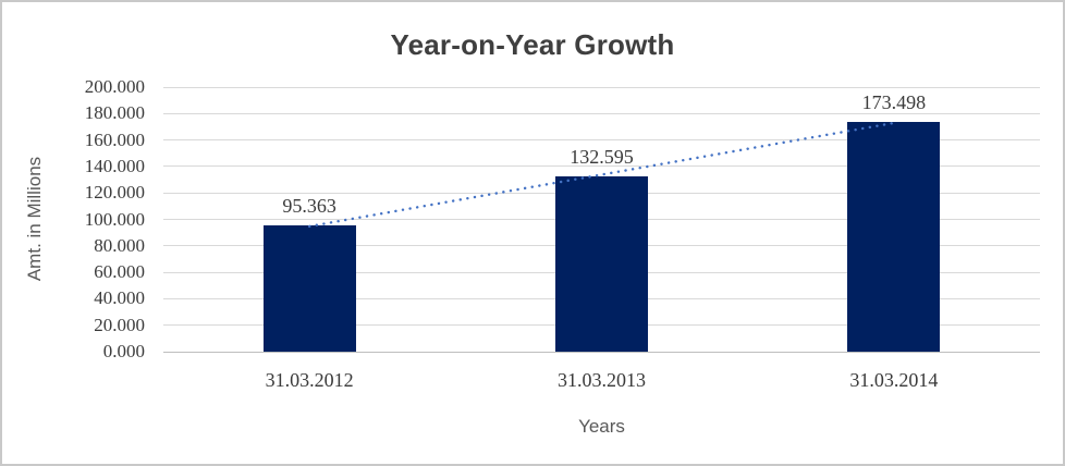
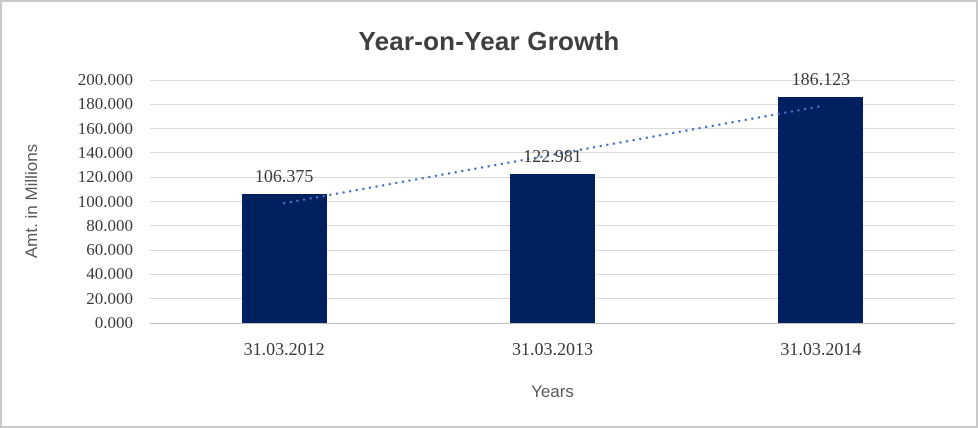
31.03.2012: 95.363 -> 106.375
31.03.2013: 132.595 -> 122.981
31.03.2014: 173.498 -> 186.123
